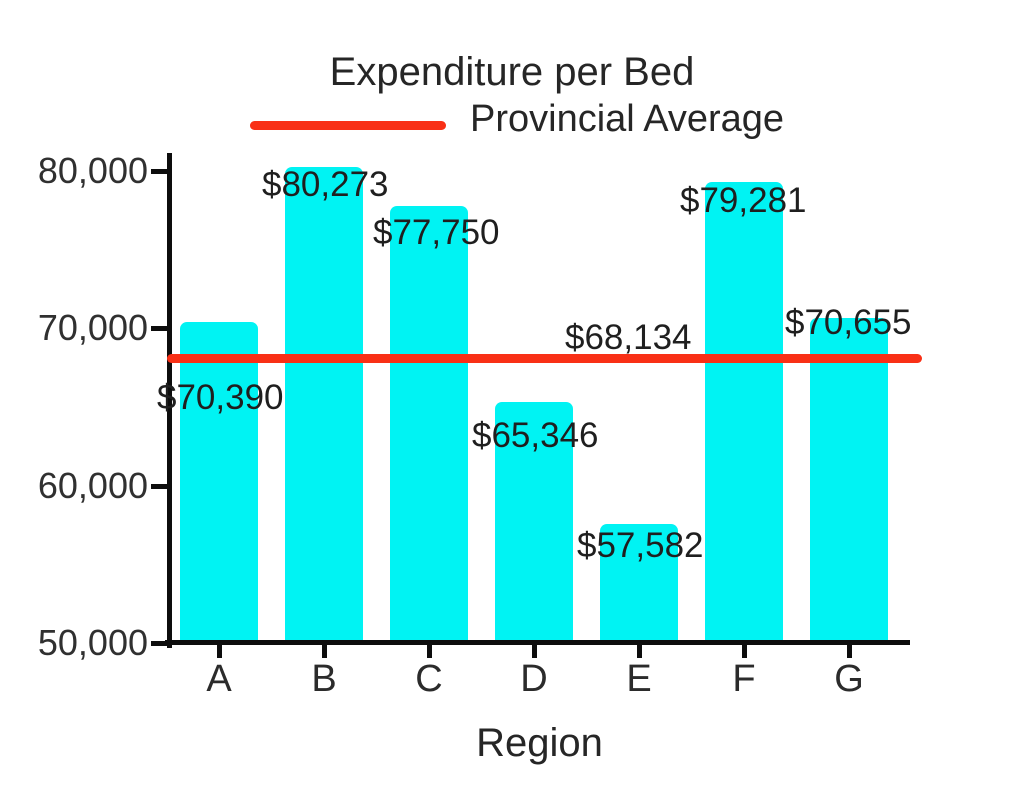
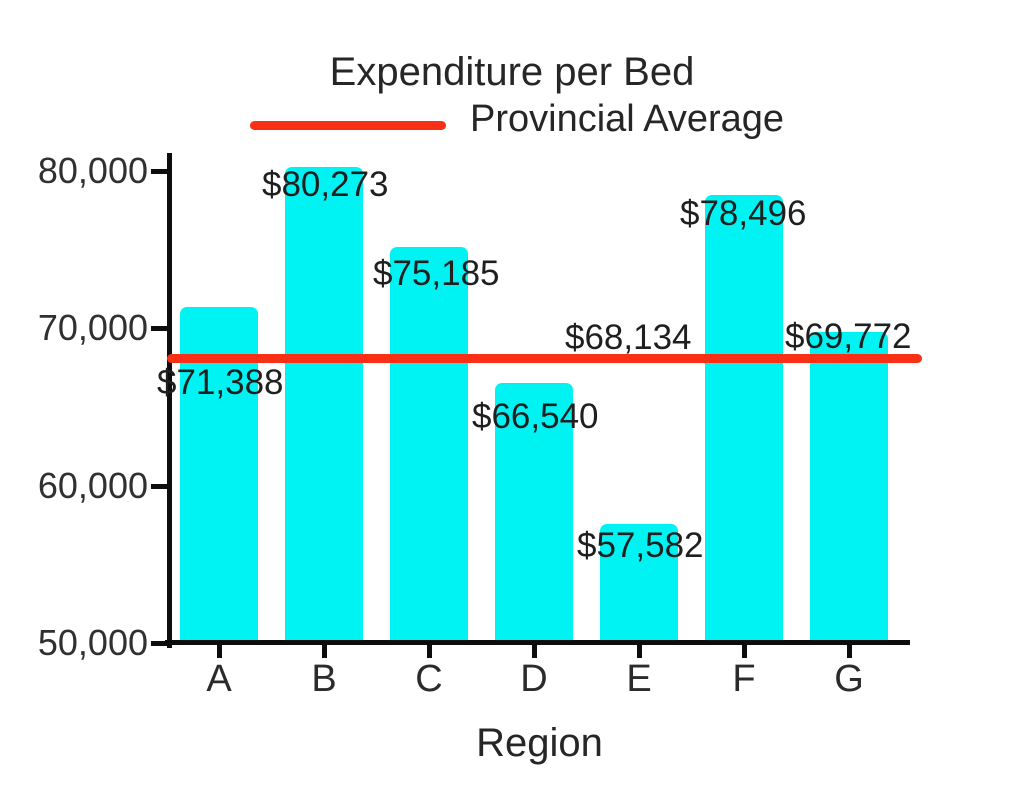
A: $70,390 -> $71,388
C: $77,750 -> $75,185
D: $65,346 -> $66,540
F: $79,281 -> $78,496
G: $70,655 -> $69,772
